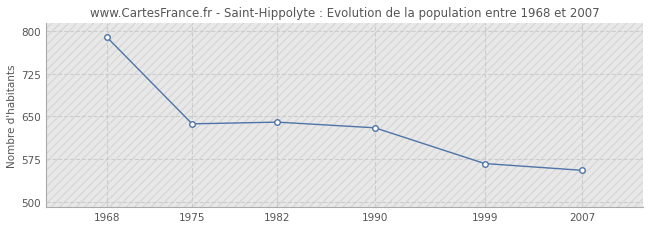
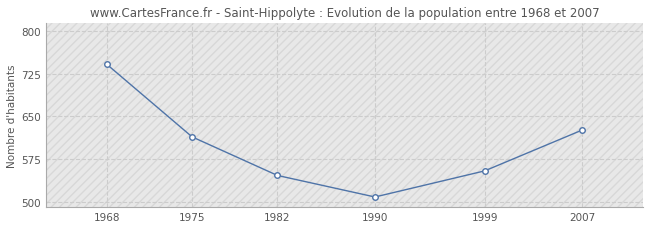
1968: 790 -> 742
1975: 637 -> 614
1982: 640 -> 546
1990: 630 -> 508
1999: 567 -> 554
2007: 555 -> 626
